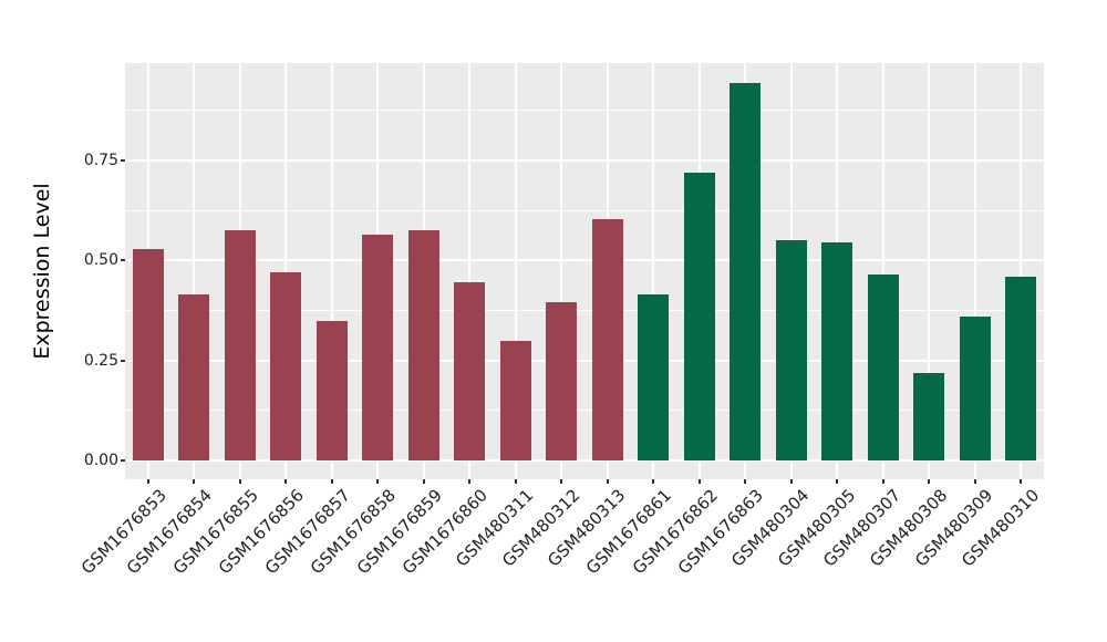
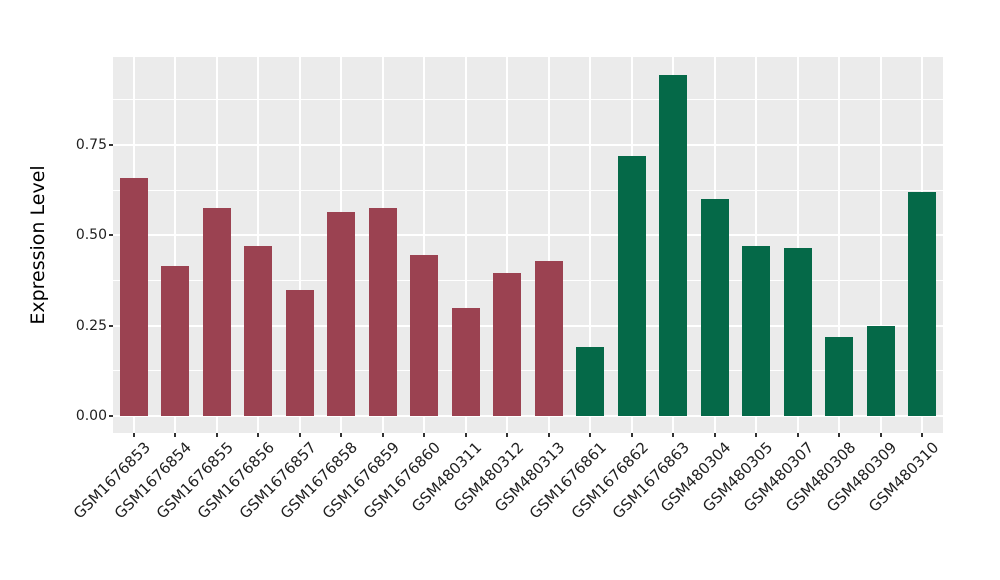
GSM1676853: 0.53 -> 0.66
GSM480313: 0.60 -> 0.43
GSM1676861: 0.41 -> 0.19
GSM480304: 0.55 -> 0.60
GSM480305: 0.55 -> 0.47
GSM480309: 0.36 -> 0.25
GSM480310: 0.46 -> 0.62
